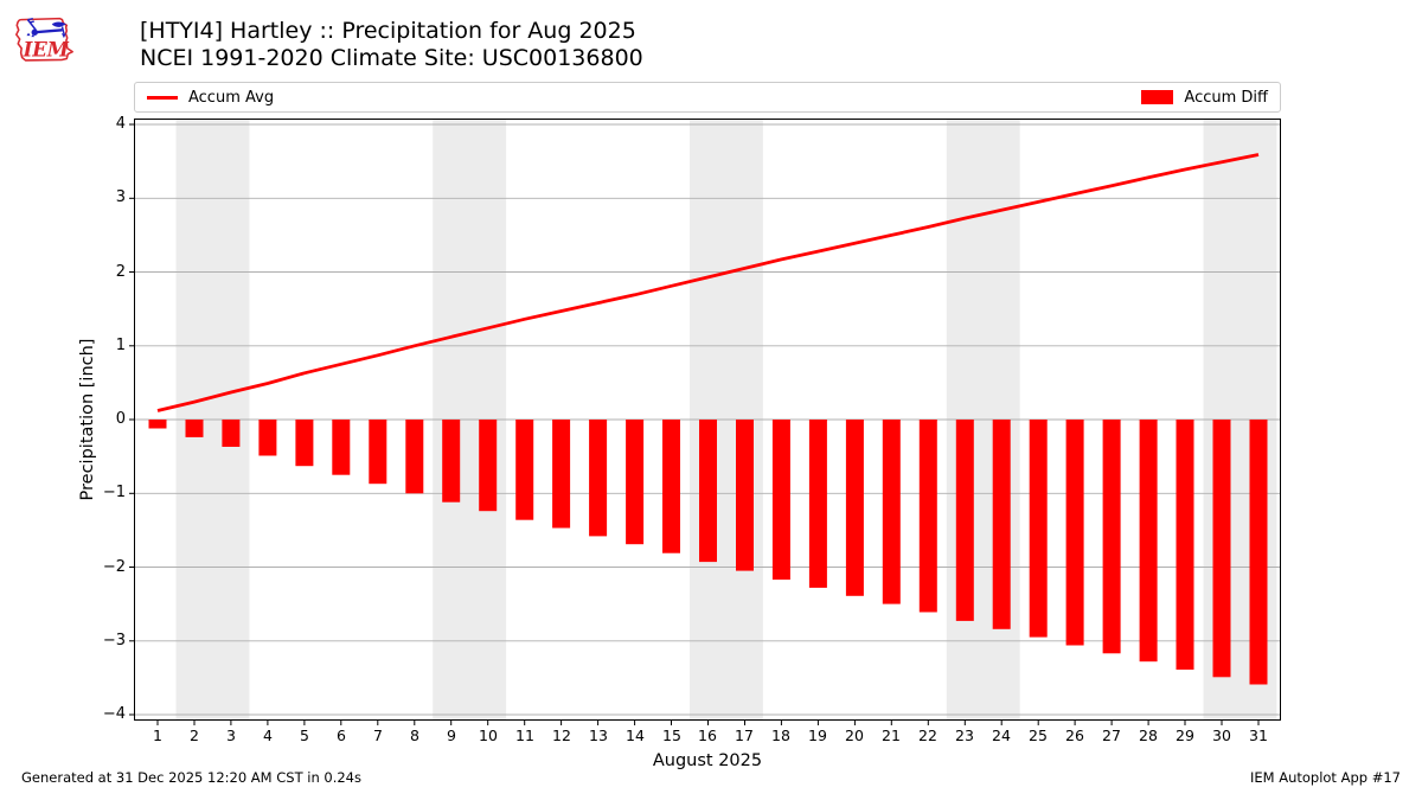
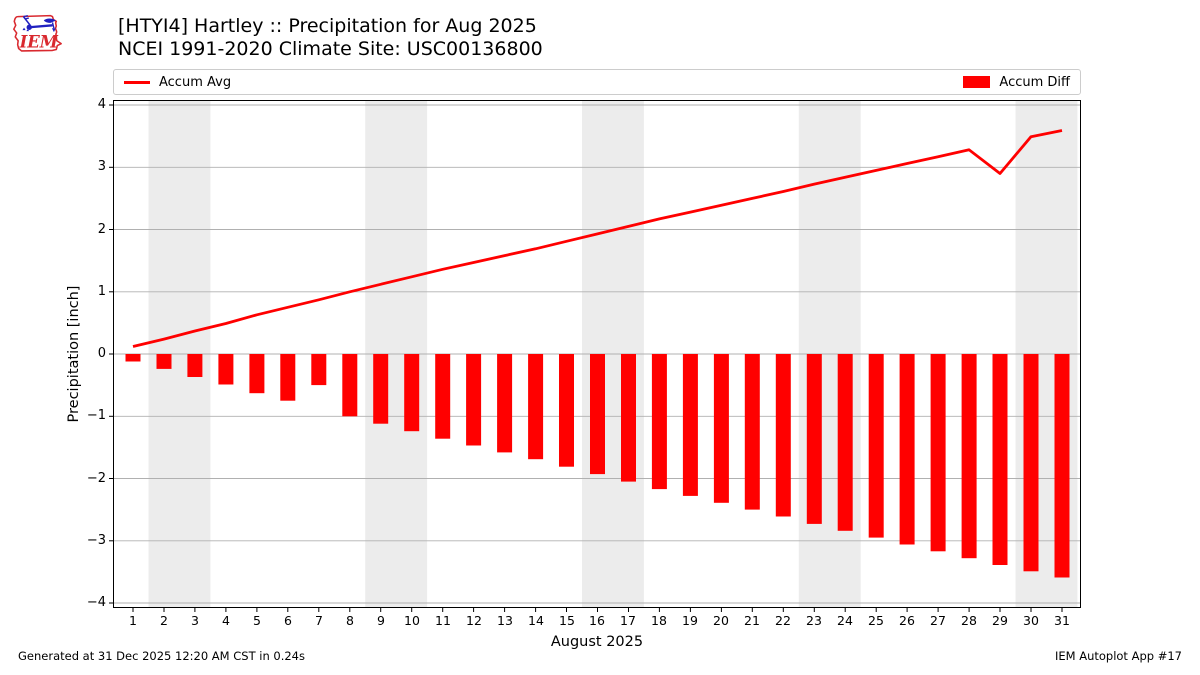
Accum Diff/7: -0.9 -> -0.5
Accum Avg/29: 3.4 -> 2.9
